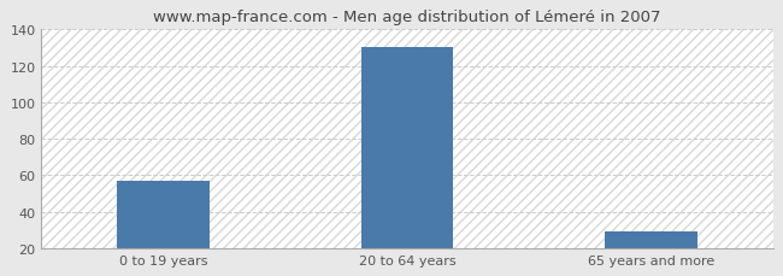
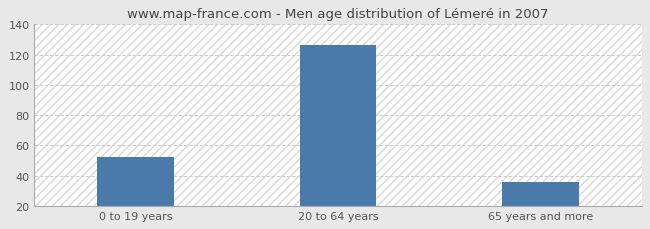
0 to 19 years: 57 -> 52
20 to 64 years: 130 -> 126
65 years and more: 29 -> 36
